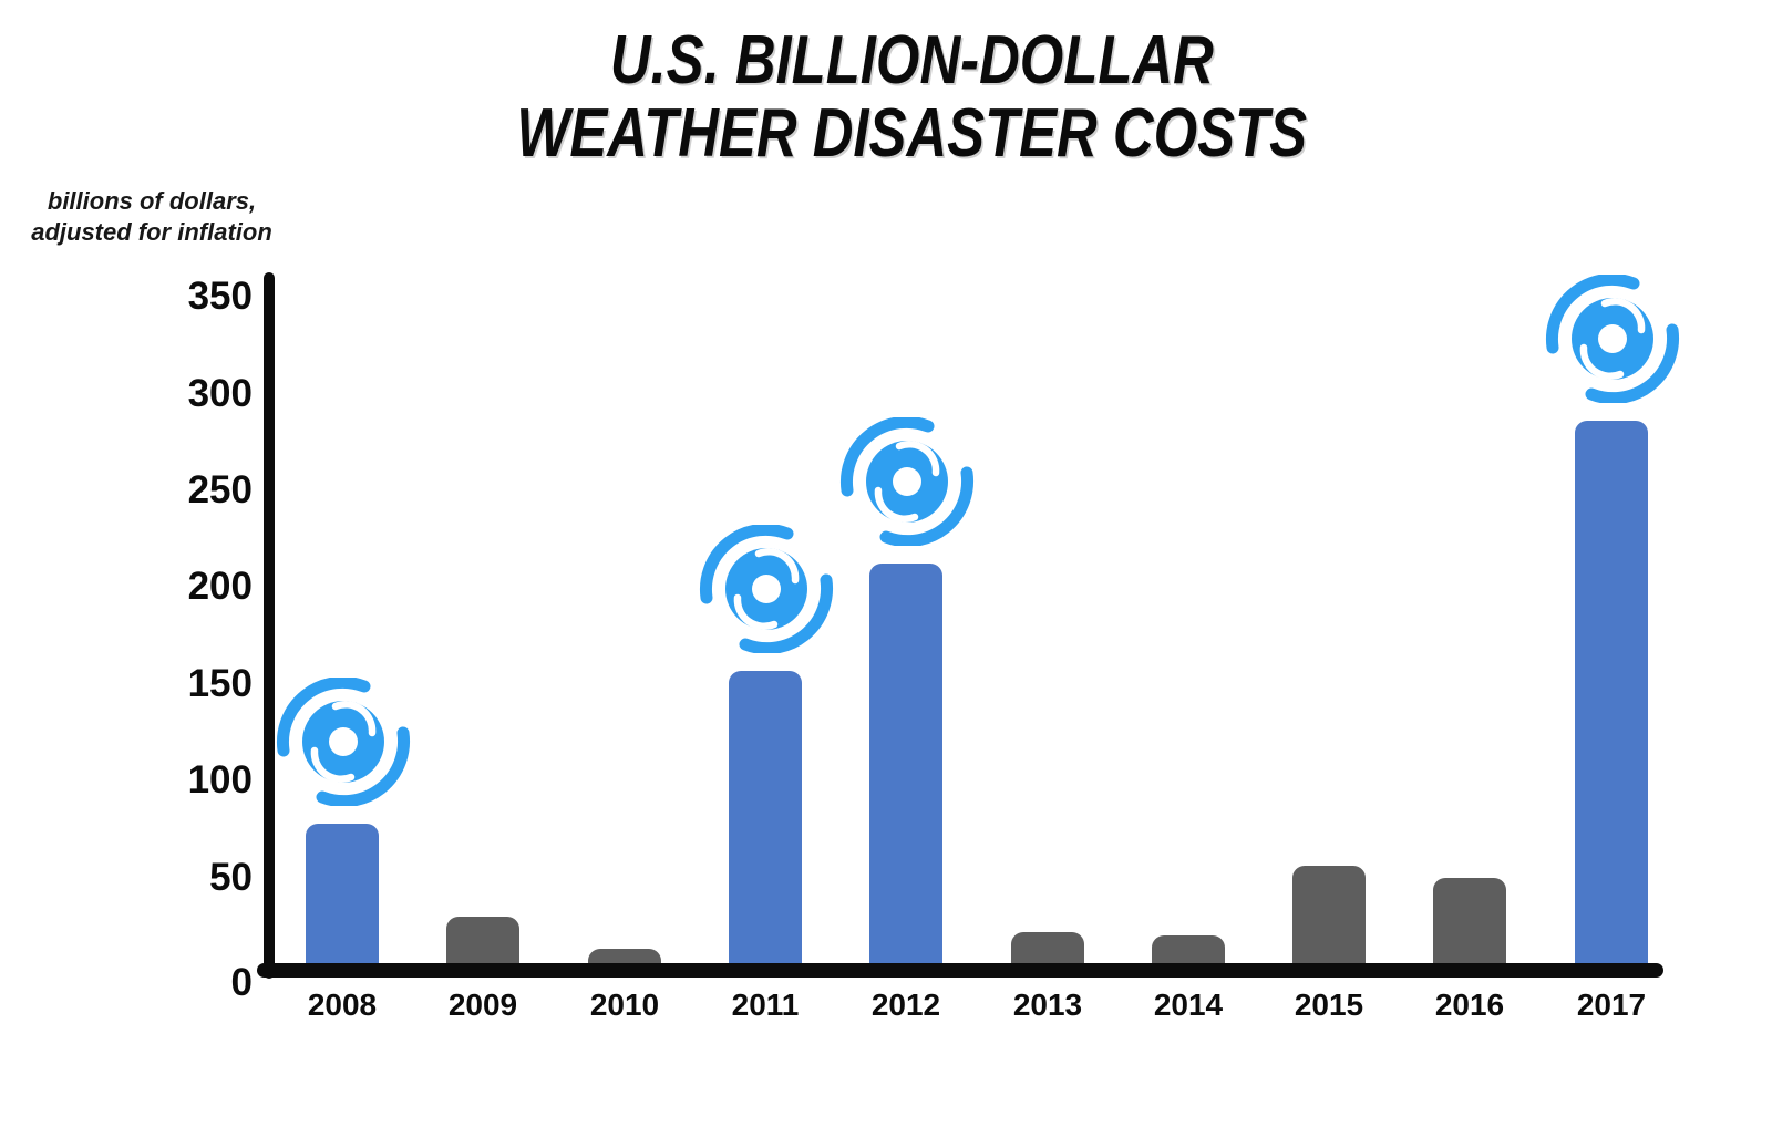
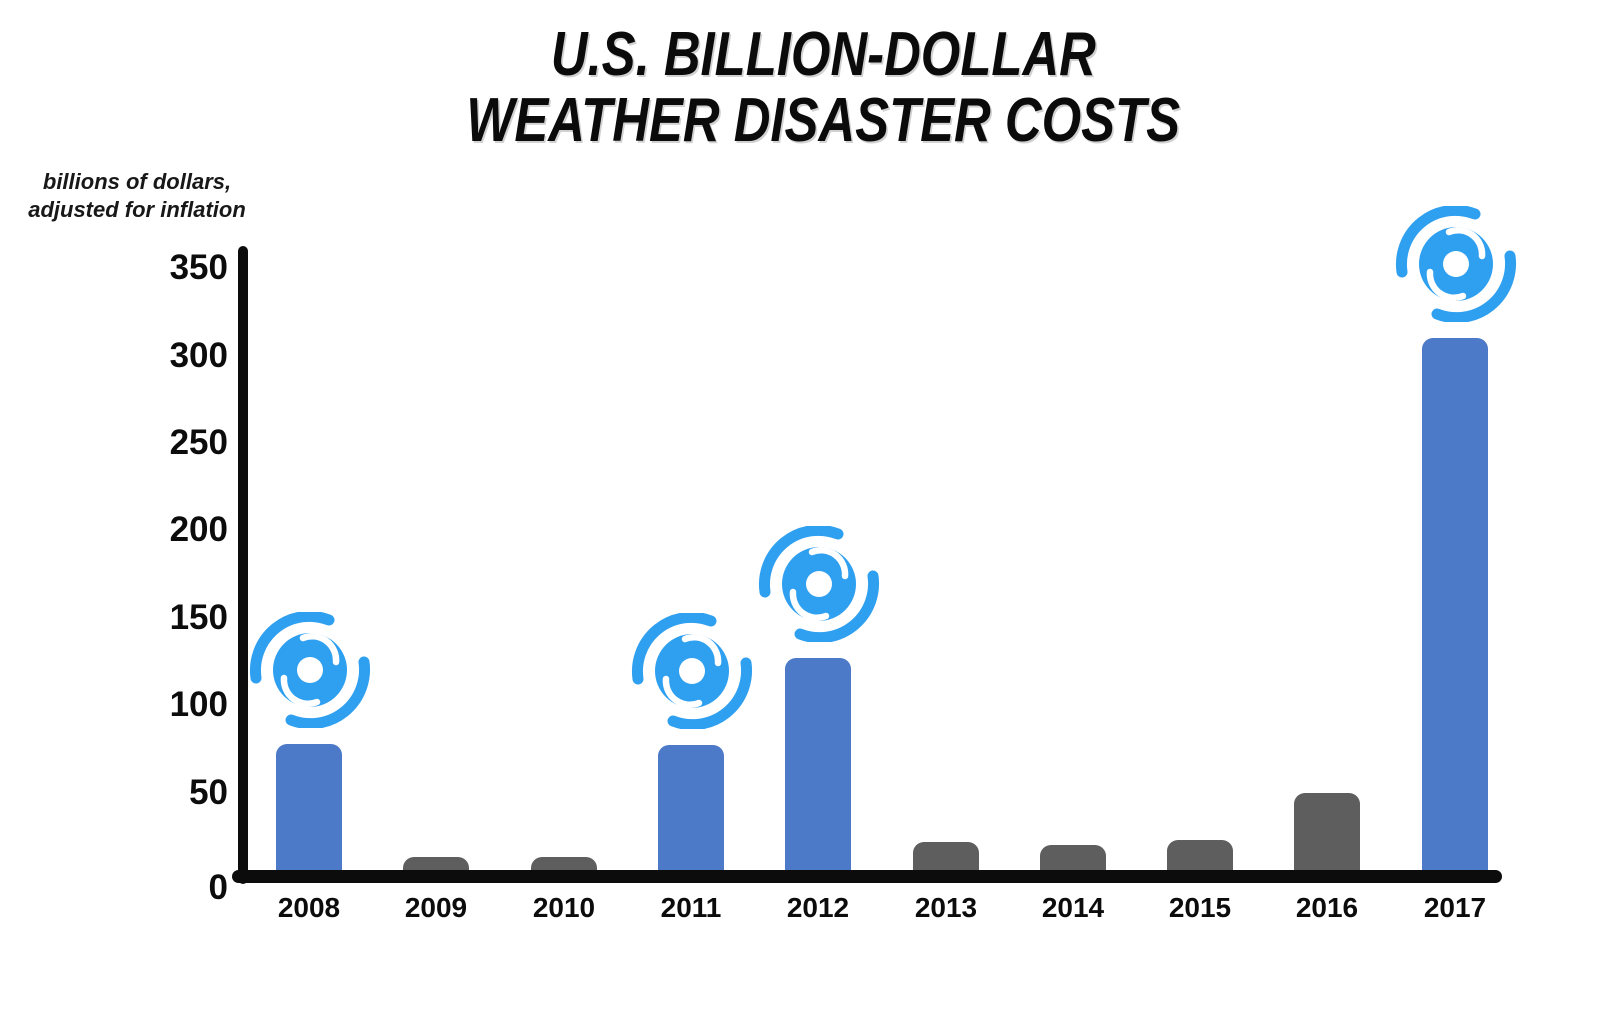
2009: 30 -> 13
2011: 157 -> 77
2012: 212 -> 127
2015: 56 -> 23
2017: 286 -> 310
